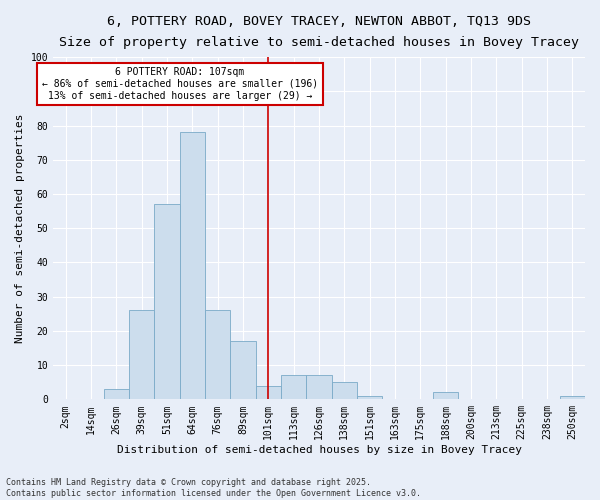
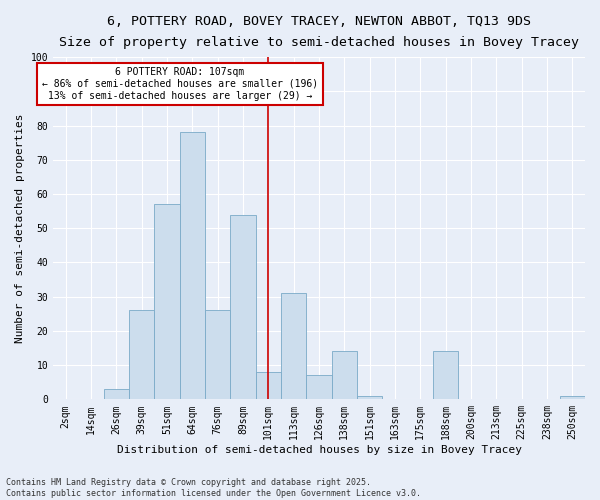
89sqm: 17 -> 54
101sqm: 4 -> 8
113sqm: 7 -> 31
138sqm: 5 -> 14
188sqm: 2 -> 14
